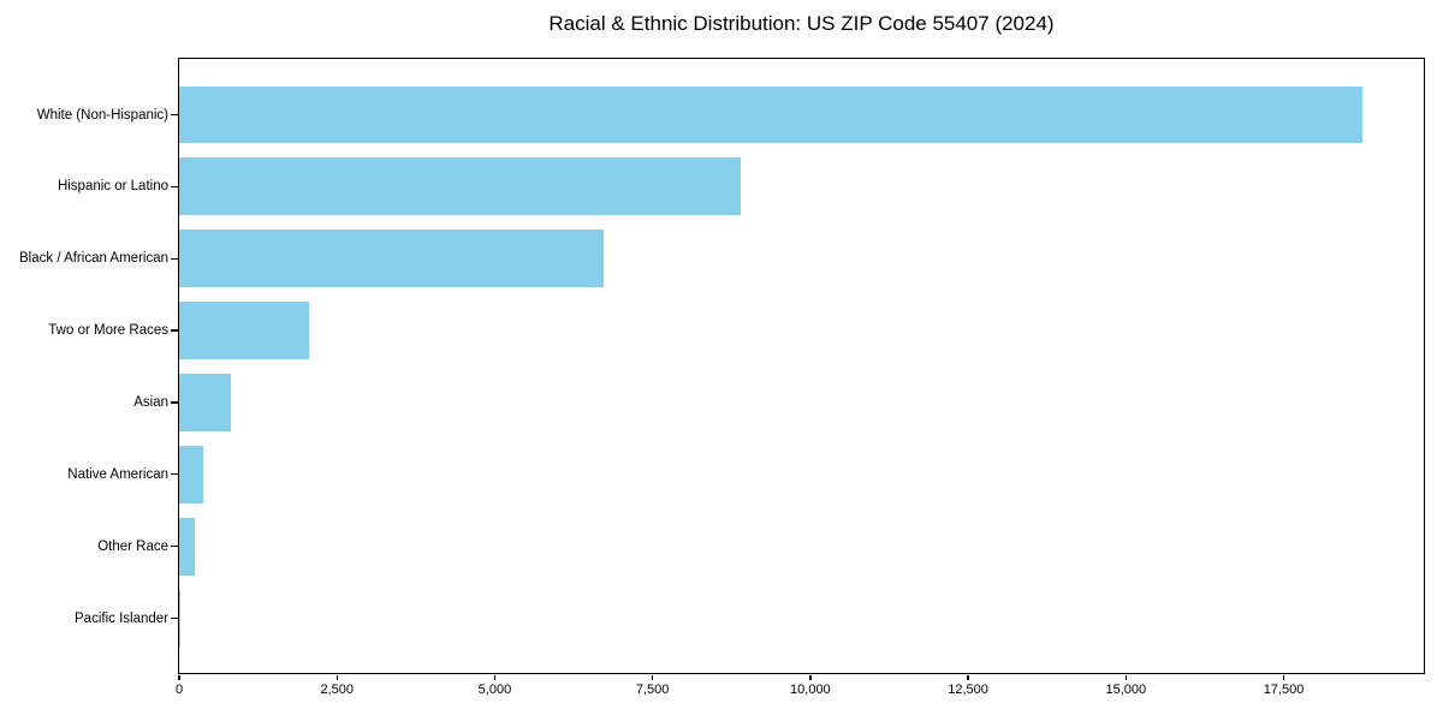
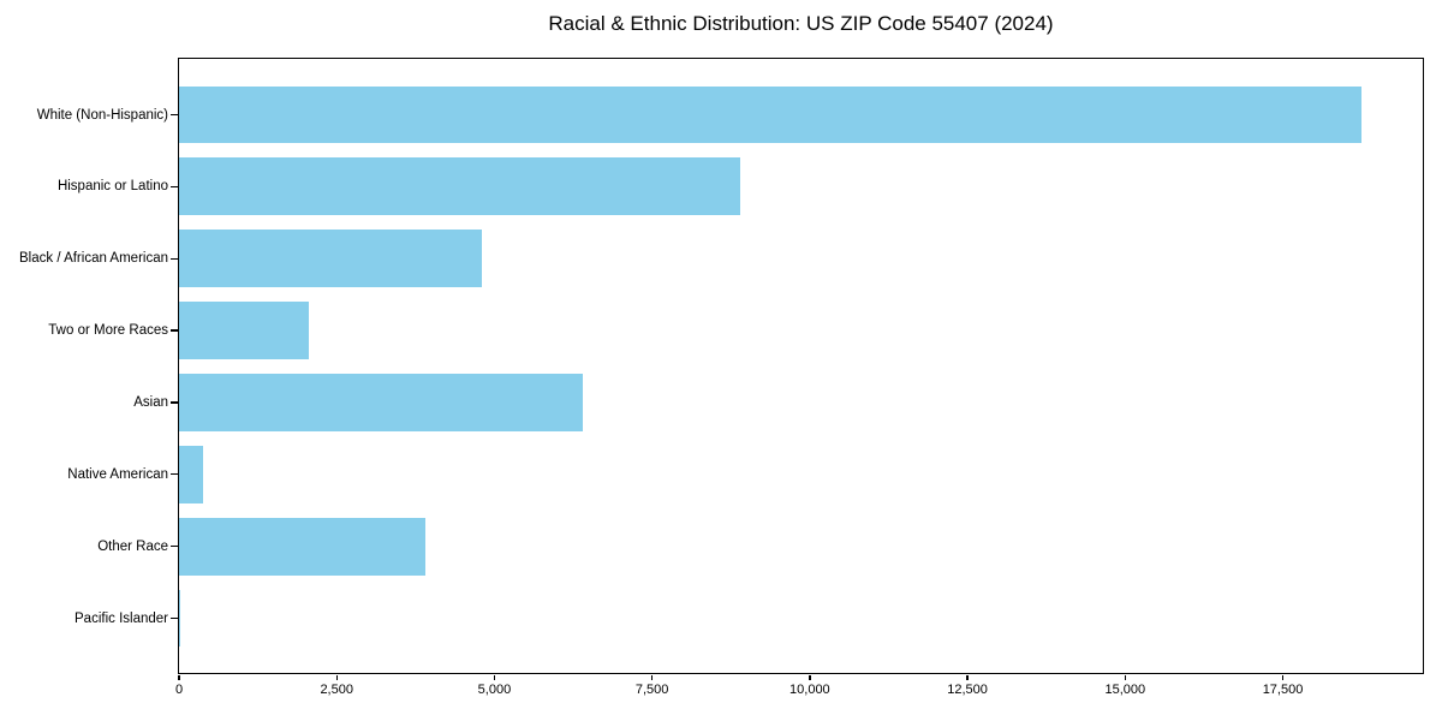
Black / African American: 6700 -> 4800
Asian: 800 -> 6400
Other Race: 200 -> 3900
